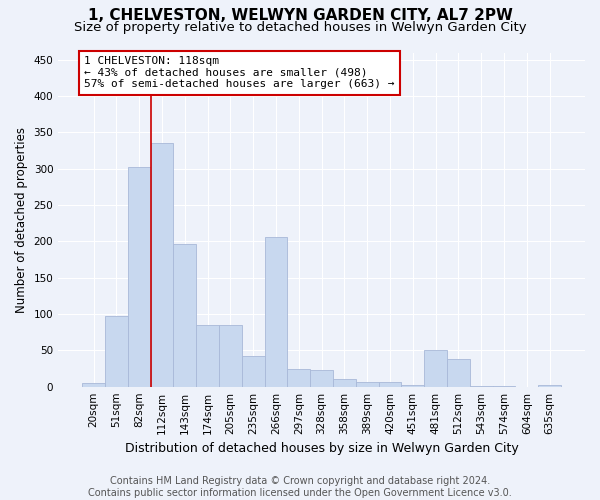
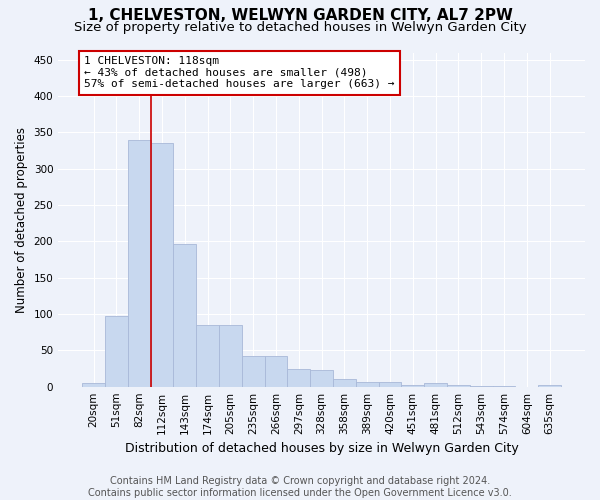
82sqm: 302 -> 340
266sqm: 206 -> 42
481sqm: 50 -> 5
512sqm: 38 -> 2
